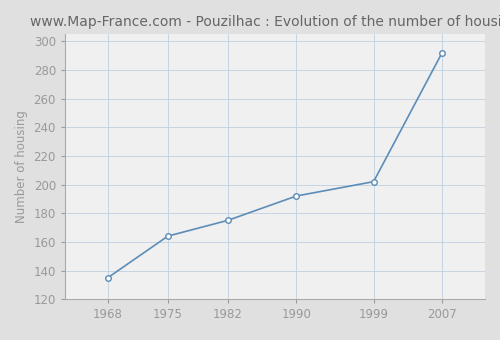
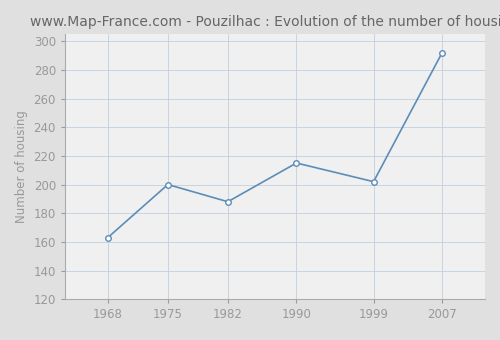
1968: 135 -> 163
1975: 164 -> 200
1982: 175 -> 188
1990: 192 -> 215
